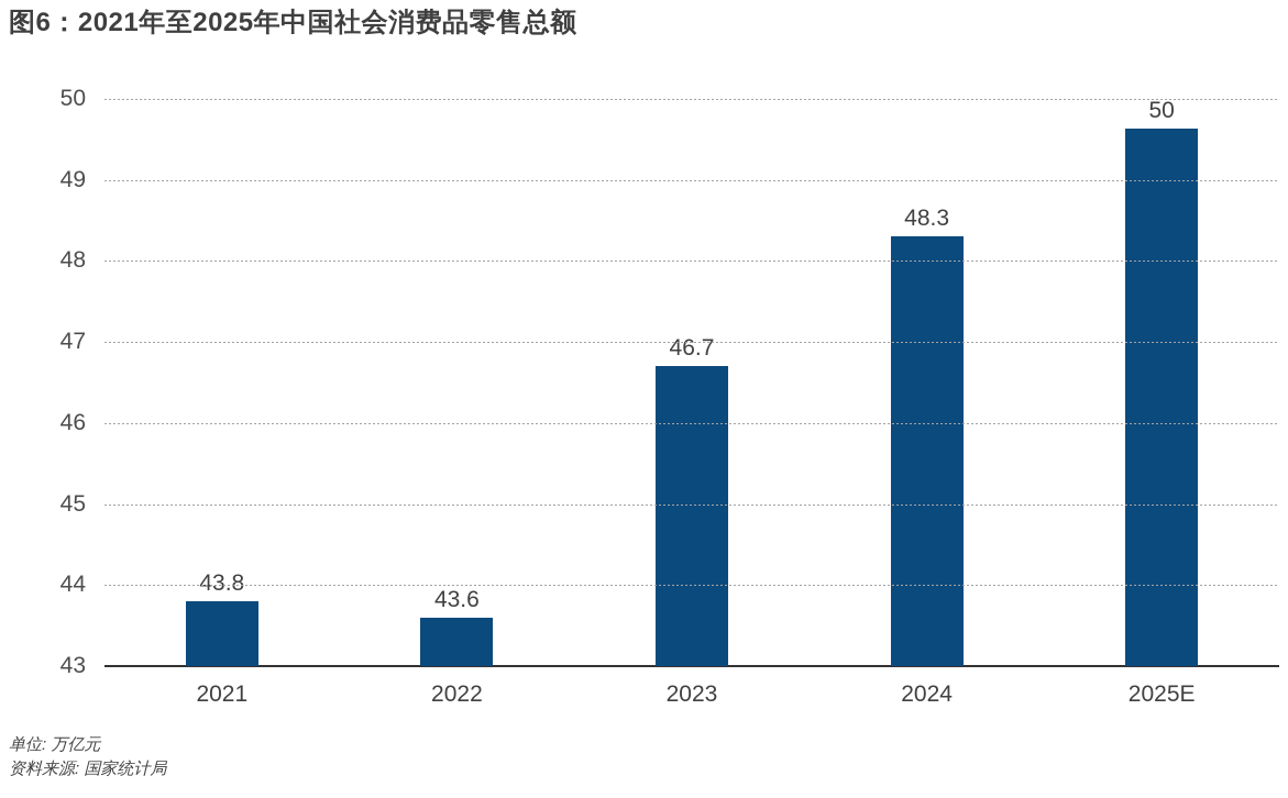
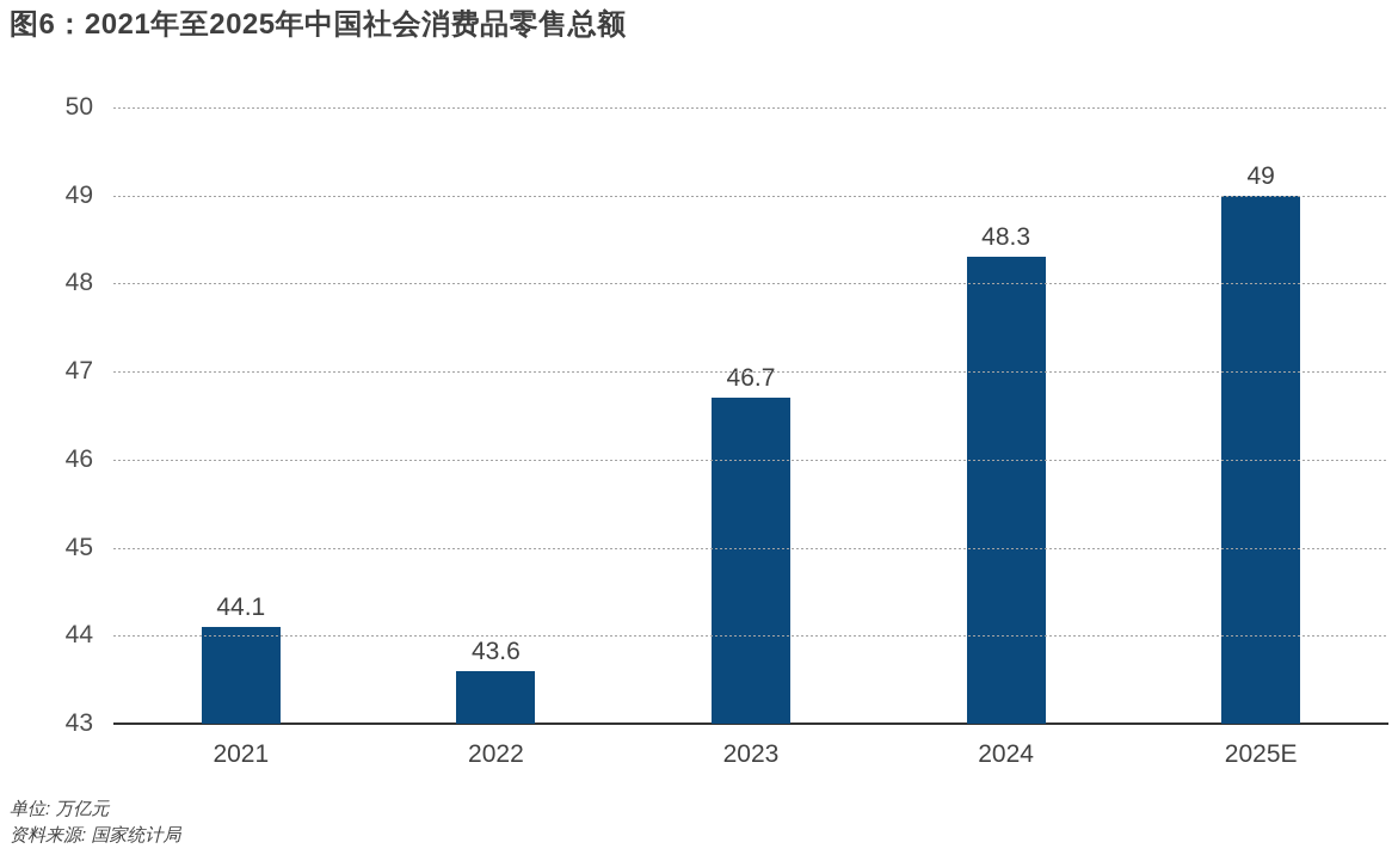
2021: 43.8 -> 44.1
2025E: 50 -> 49
